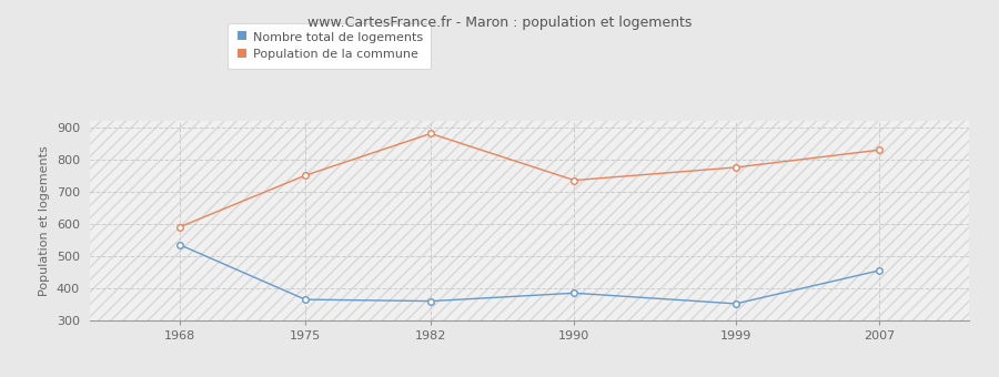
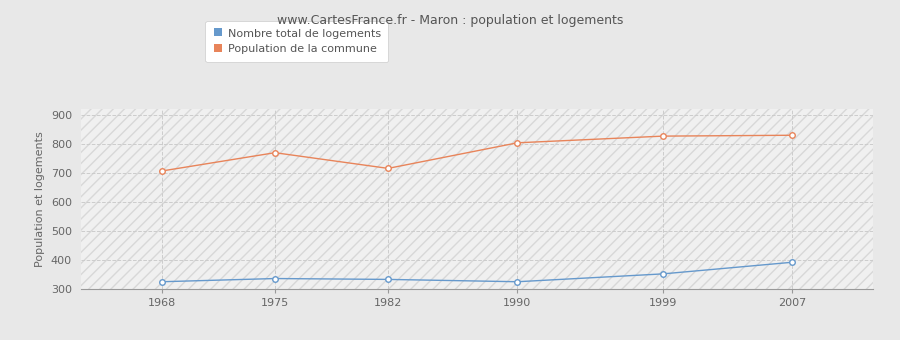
Nombre total de logements/1968: 535 -> 325
Population de la commune/1968: 590 -> 706
Nombre total de logements/1975: 365 -> 336
Population de la commune/1975: 750 -> 769
Nombre total de logements/1982: 360 -> 333
Population de la commune/1982: 880 -> 715
Nombre total de logements/1990: 385 -> 325
Population de la commune/1990: 735 -> 803
Population de la commune/1999: 775 -> 826
Nombre total de logements/2007: 455 -> 392
